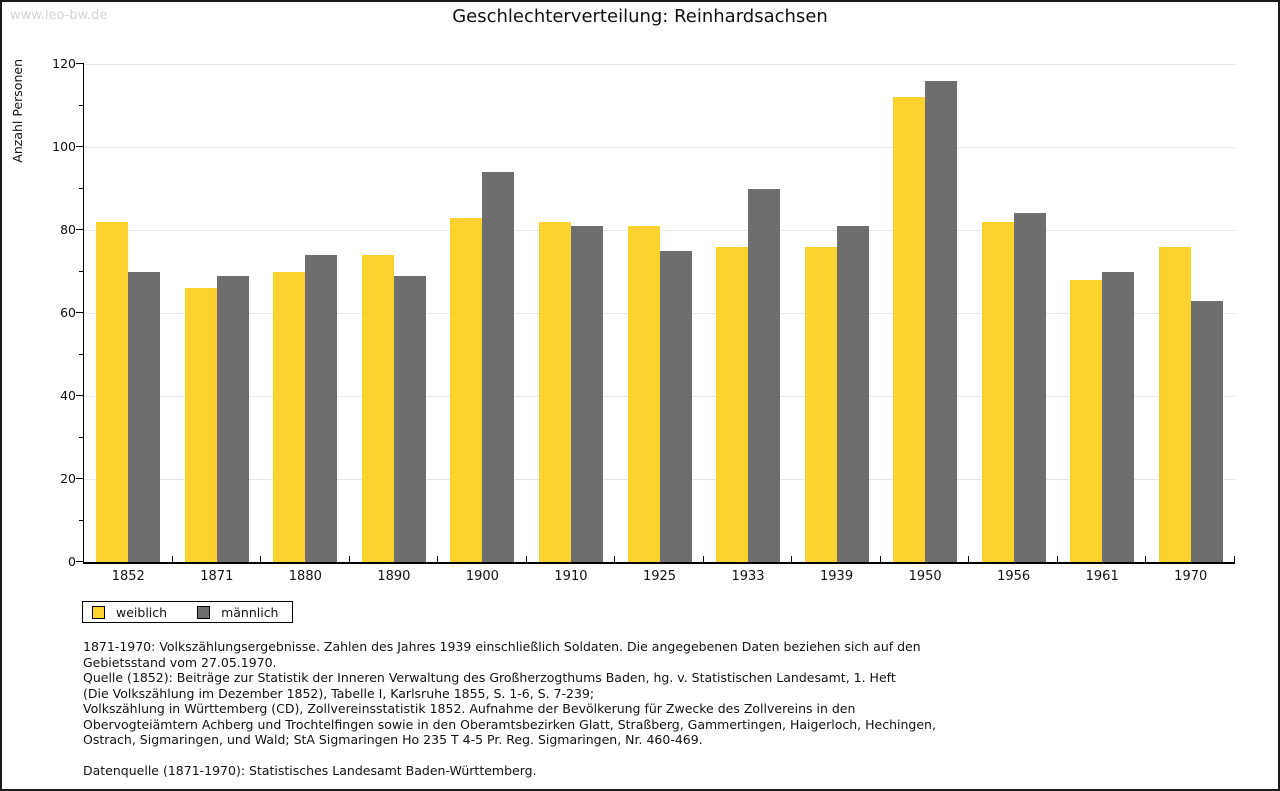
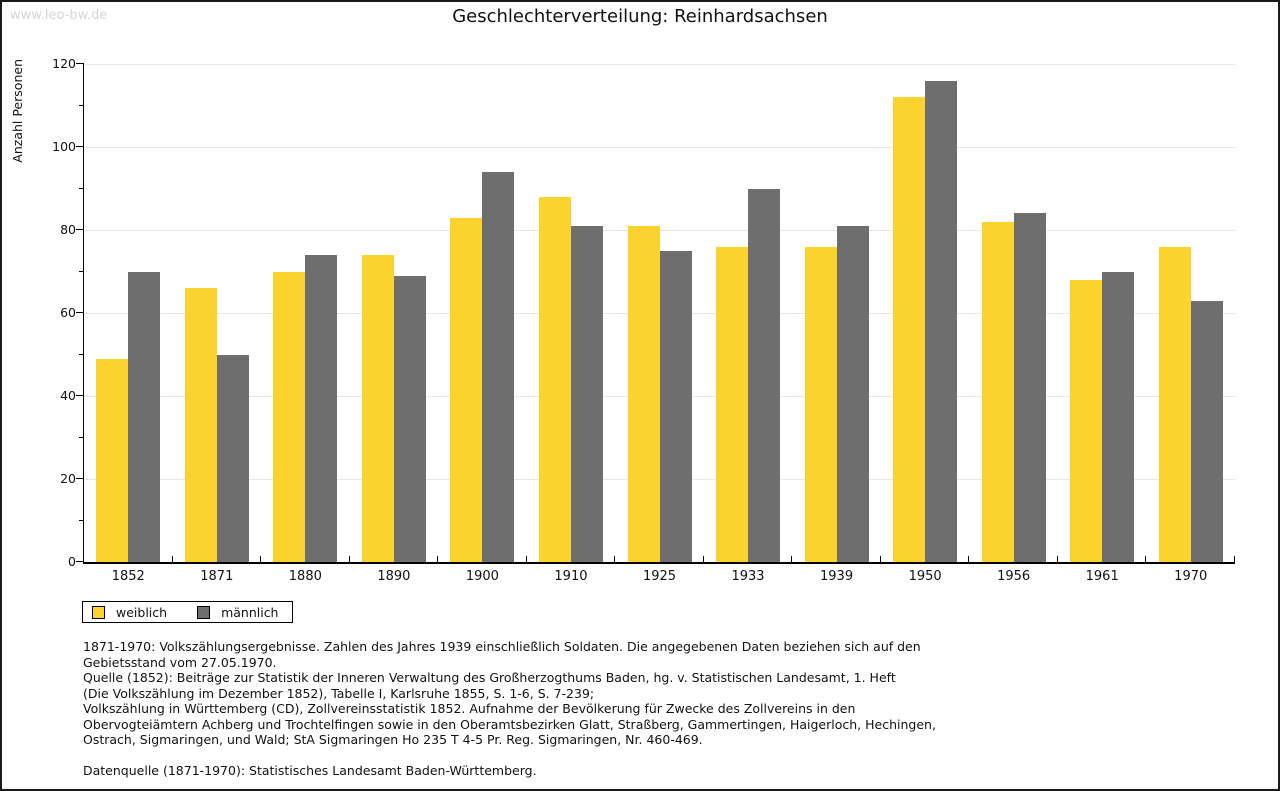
weiblich/1852: 82 -> 49
männlich/1871: 69 -> 50
weiblich/1910: 82 -> 88
